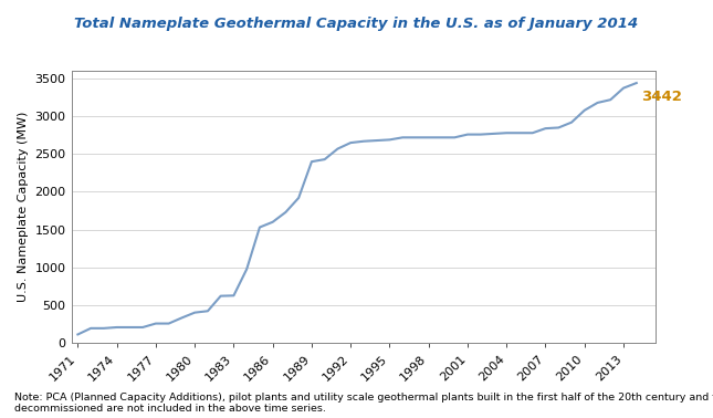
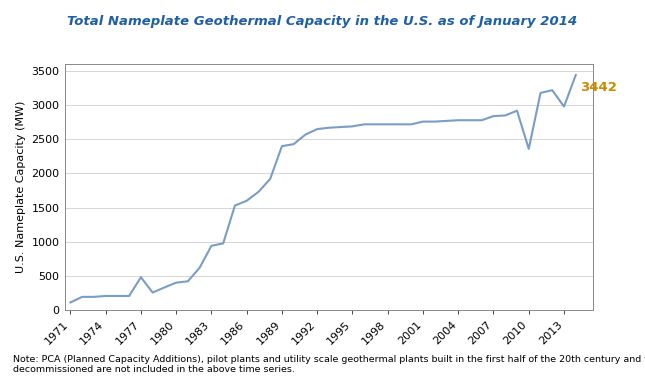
1977: 260 -> 480
1983: 620 -> 940
2010: 3080 -> 2360
2013: 3380 -> 2980
